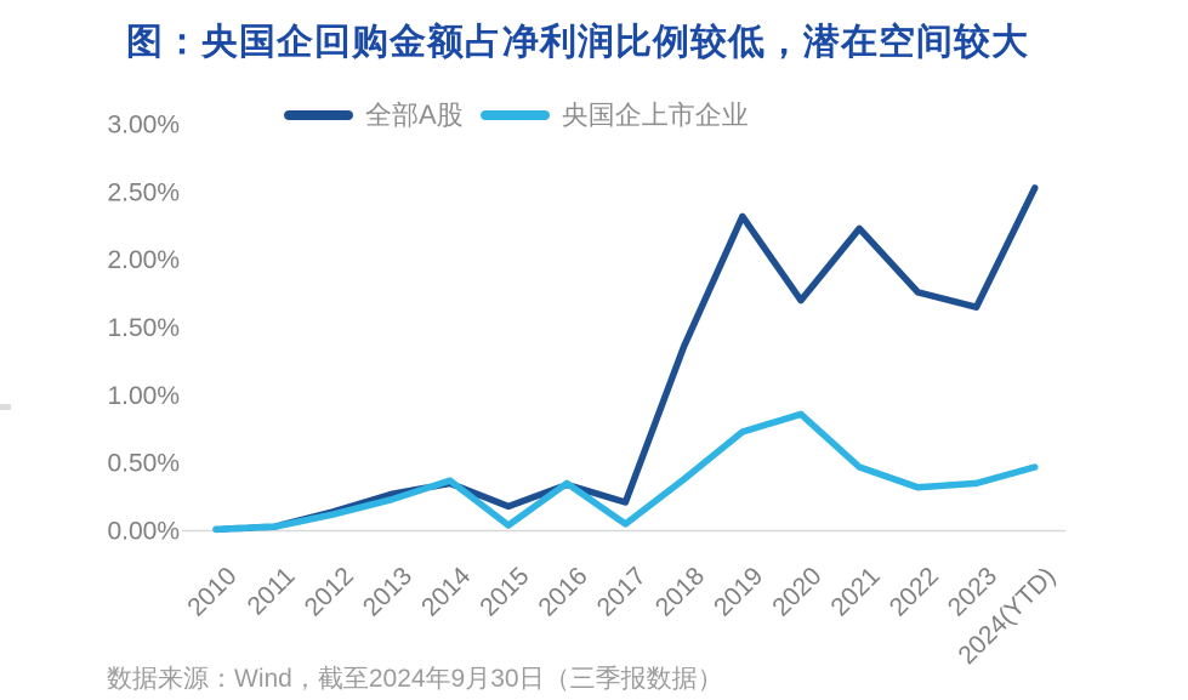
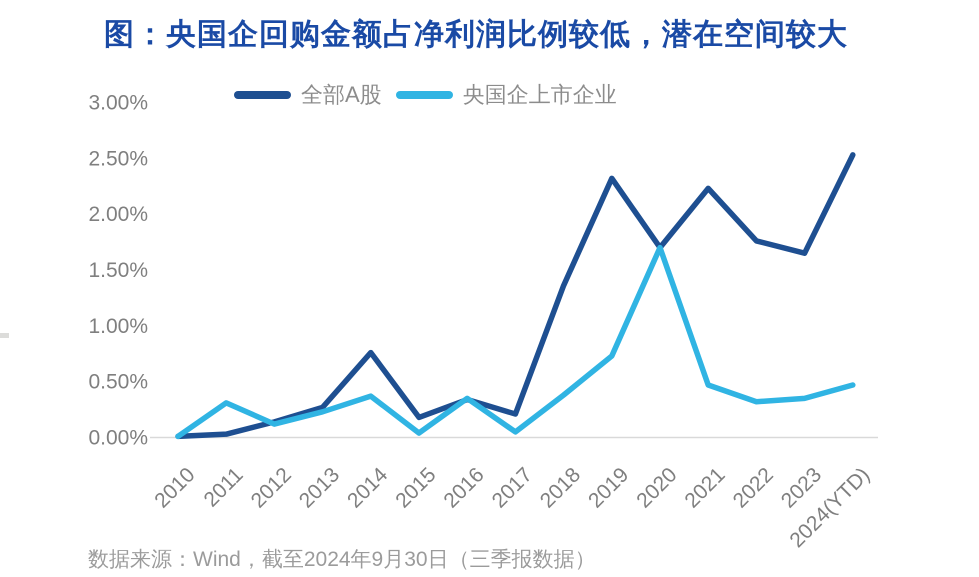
央国企上市企业/2011: 0.03% -> 0.31%
全部A股/2014: 0.35% -> 0.76%
央国企上市企业/2020: 0.86% -> 1.70%
